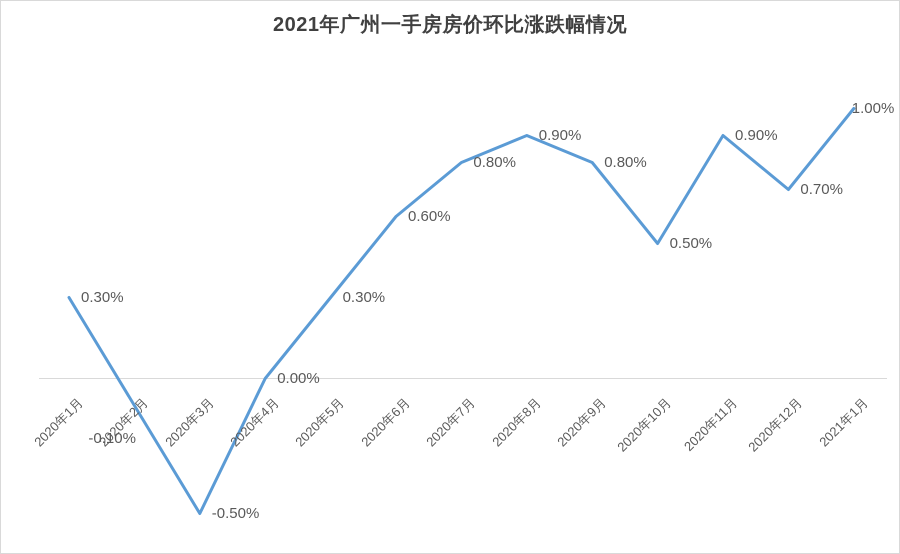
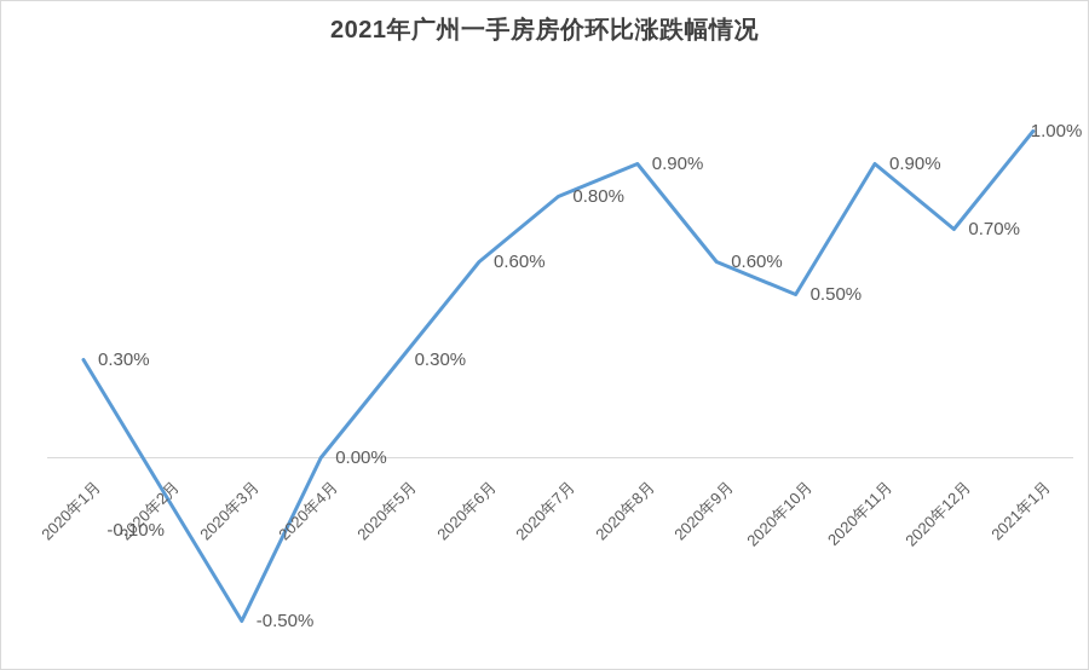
2020年9月: 0.80% -> 0.60%
